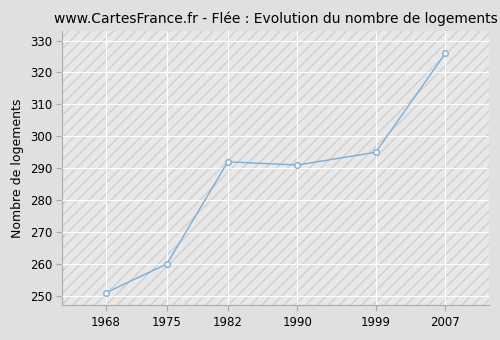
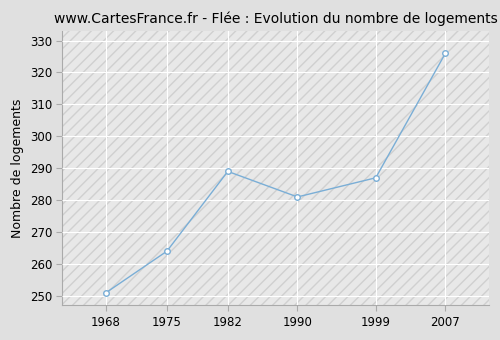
1975: 260 -> 264
1982: 292 -> 289
1990: 291 -> 281
1999: 295 -> 287
